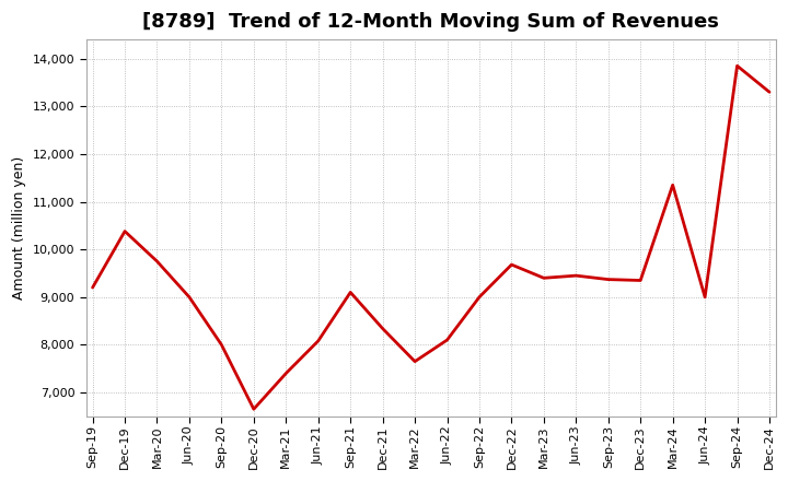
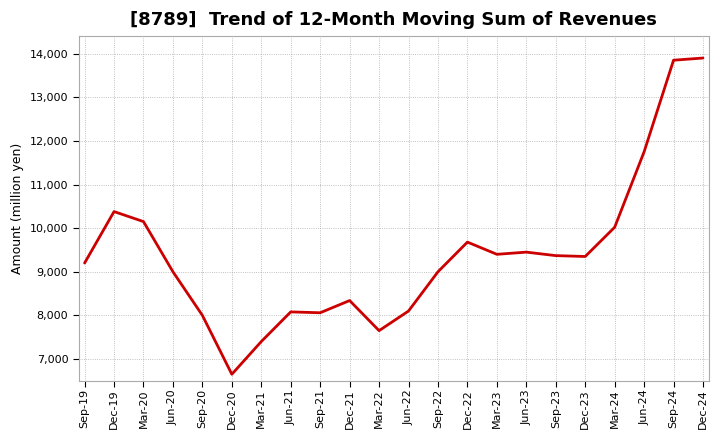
Mar-20: 9,750 -> 10,150
Sep-21: 9,100 -> 8,060
Mar-24: 11,350 -> 10,020
Jun-24: 9,000 -> 11,750
Dec-24: 13,300 -> 13,900
